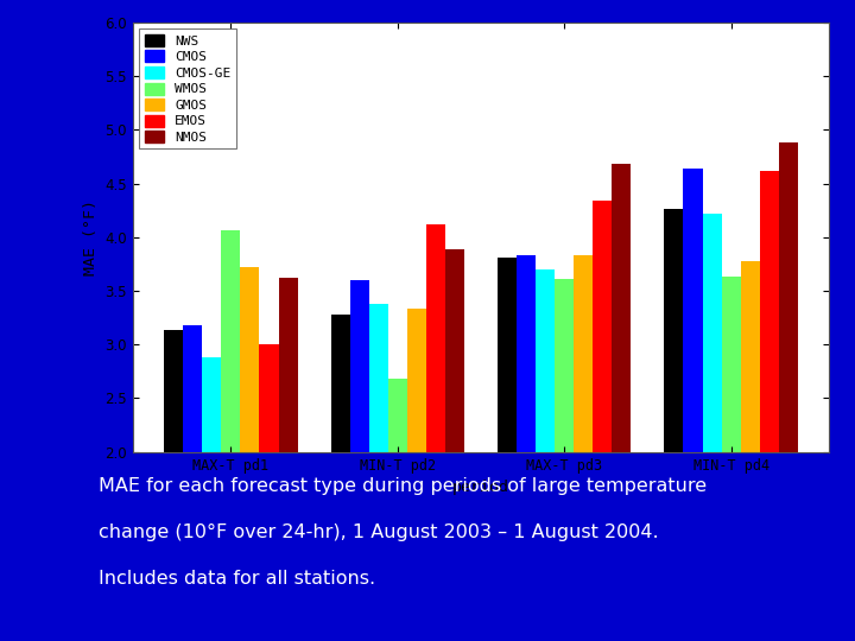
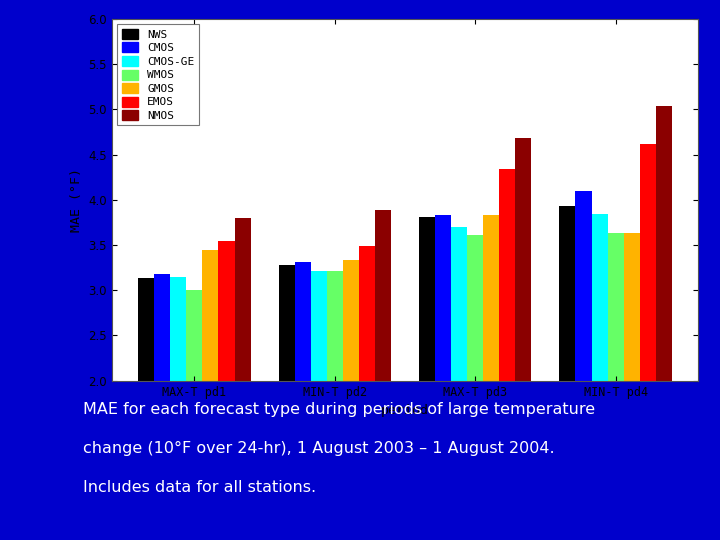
CMOS-GE/MAX-T pd1: 2.88 -> 3.15
WMOS/MAX-T pd1: 4.06 -> 3.00
GMOS/MAX-T pd1: 3.72 -> 3.44
EMOS/MAX-T pd1: 3.00 -> 3.55
NMOS/MAX-T pd1: 3.62 -> 3.80
CMOS/MIN-T pd2: 3.60 -> 3.31
CMOS-GE/MIN-T pd2: 3.38 -> 3.21
WMOS/MIN-T pd2: 2.68 -> 3.21
EMOS/MIN-T pd2: 4.12 -> 3.49
NWS/MIN-T pd4: 4.26 -> 3.93
CMOS/MIN-T pd4: 4.64 -> 4.10
CMOS-GE/MIN-T pd4: 4.22 -> 3.84
GMOS/MIN-T pd4: 3.78 -> 3.63
NMOS/MIN-T pd4: 4.88 -> 5.04
